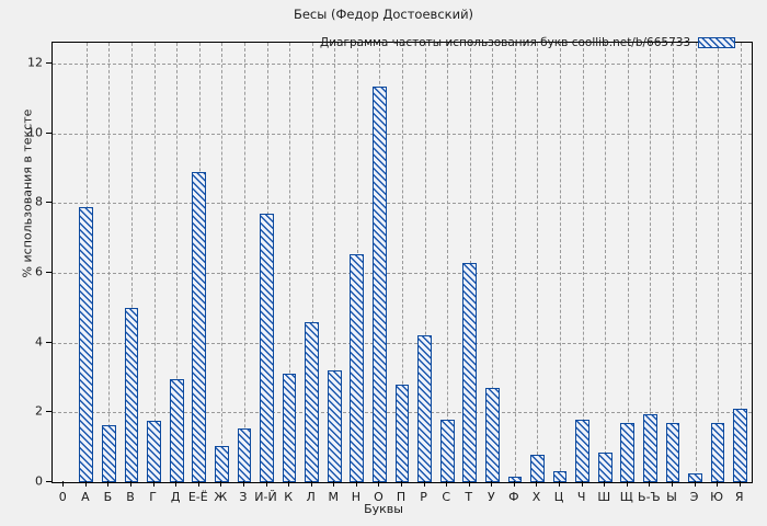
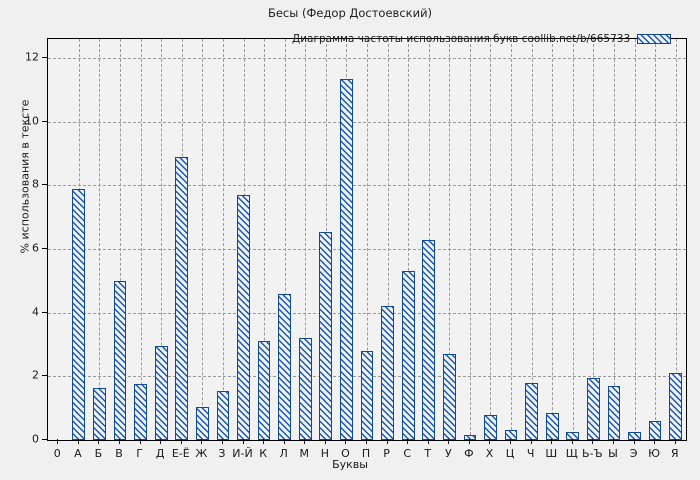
С: 1.8 -> 5.3
Щ: 1.7 -> 0.2
Ю: 1.7 -> 0.6
